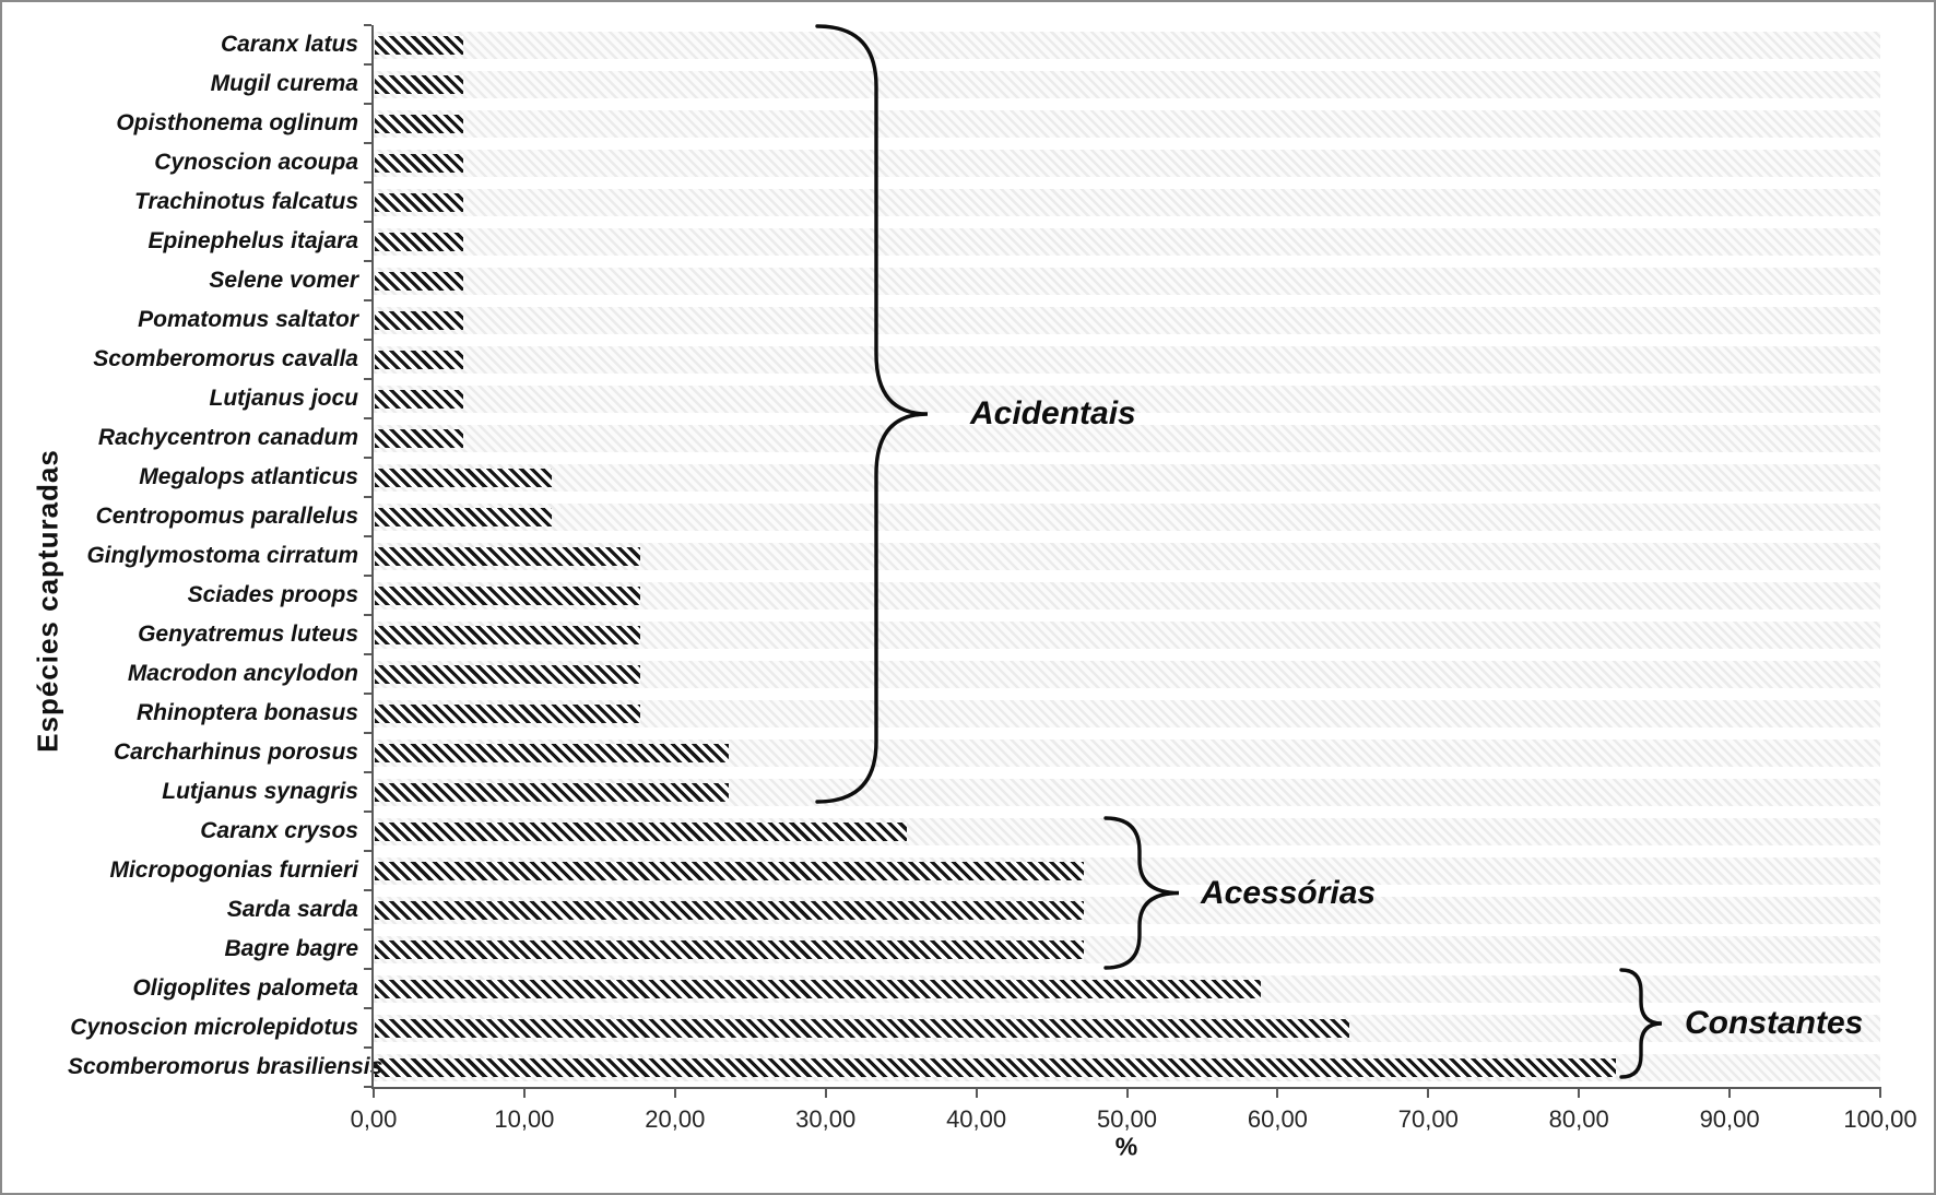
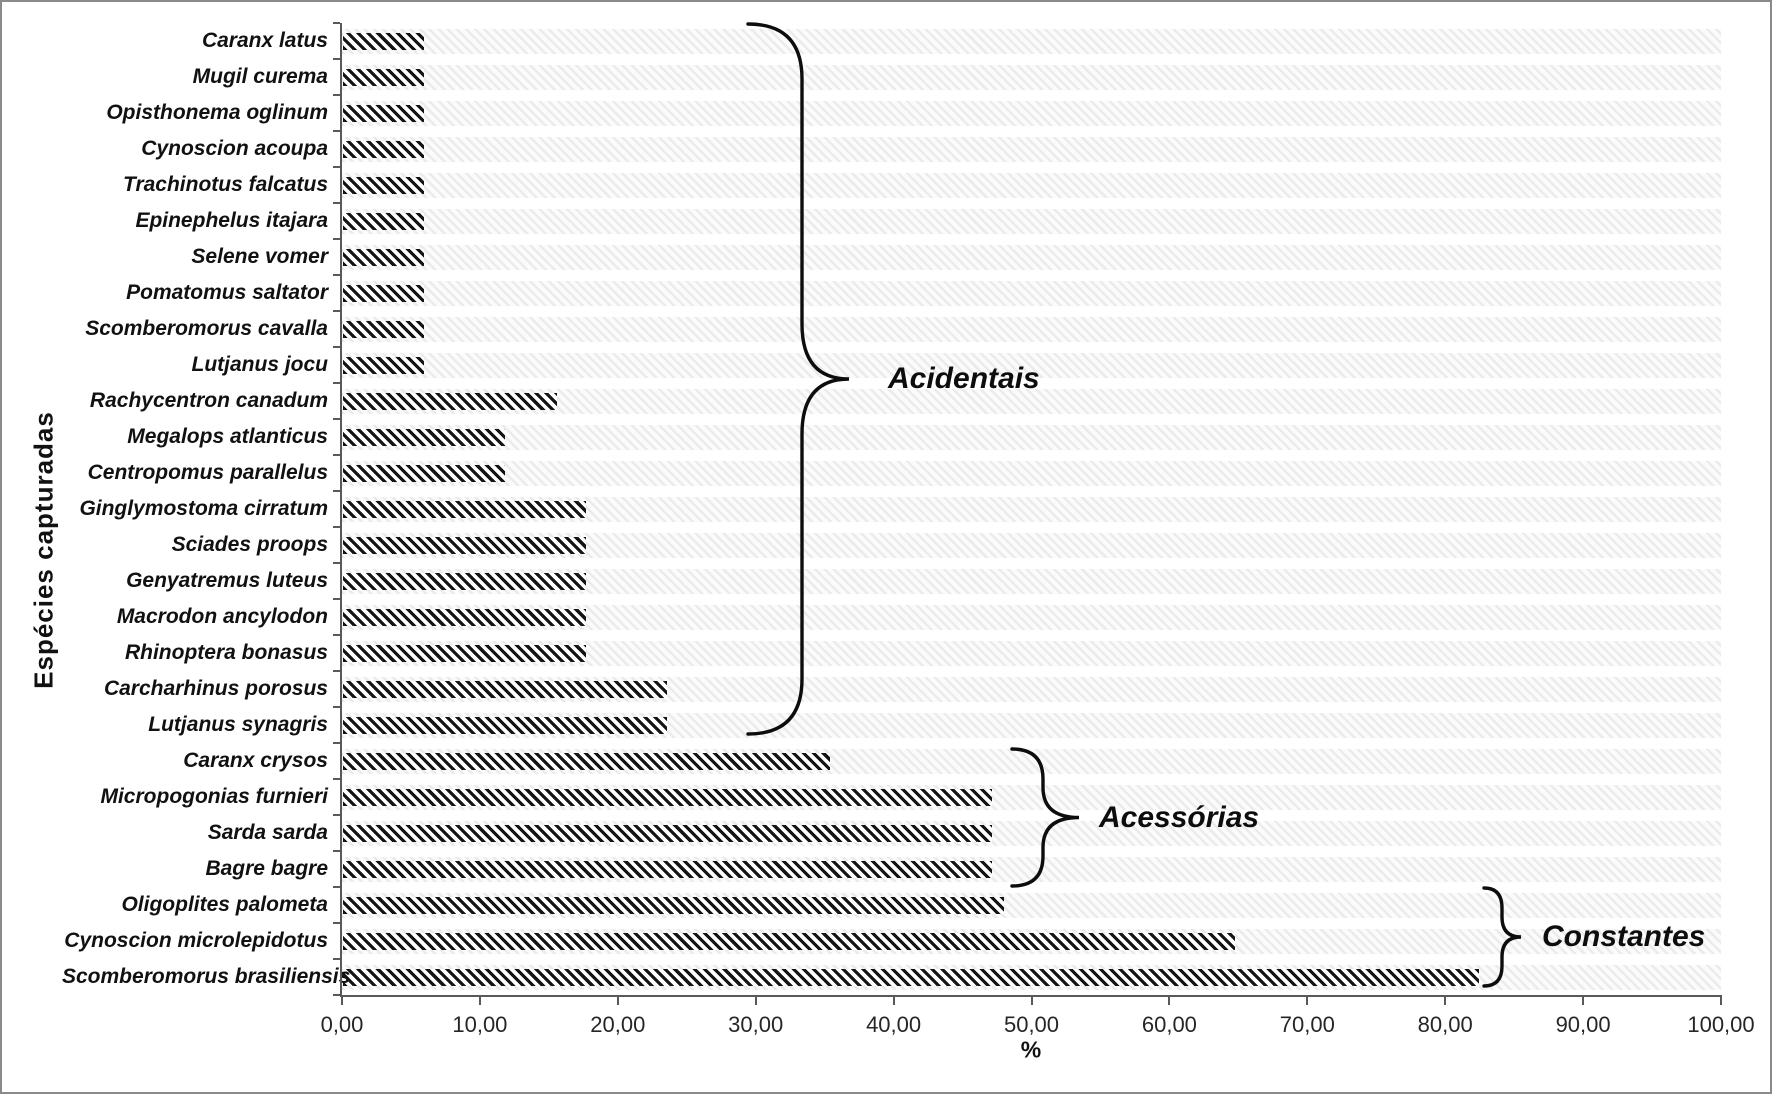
Rachycentron canadum: 5,9 -> 15,5
Oligoplites palometa: 58,8 -> 47,9
